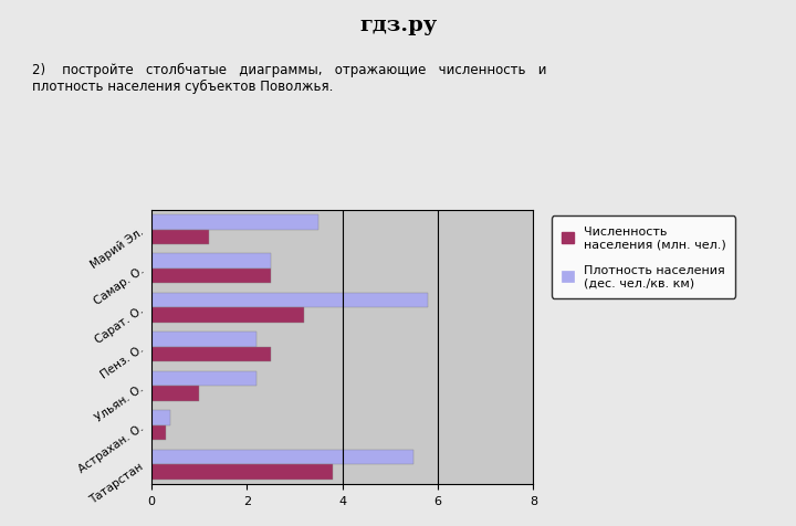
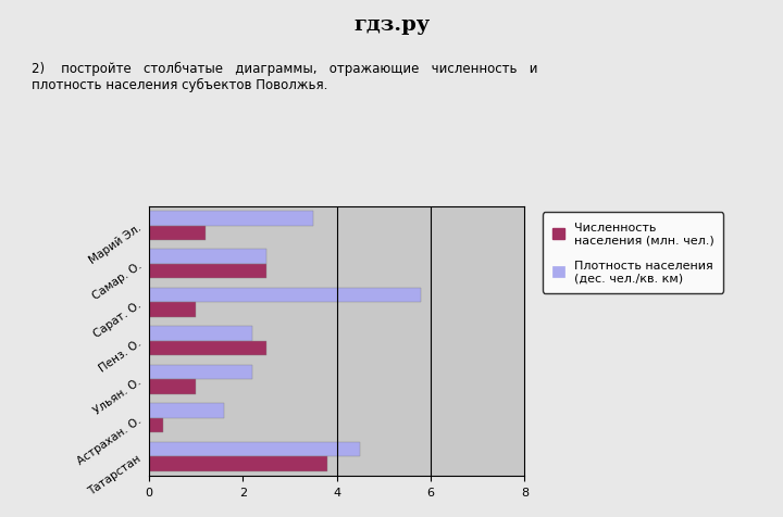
Численность населения (млн. чел.)/Сарат. О.: 3.2 -> 1.0
Плотность населения (дес. чел./кв. км)/Астрахан. О.: 0.4 -> 1.6
Плотность населения (дес. чел./кв. км)/Татарстан: 5.5 -> 4.5
